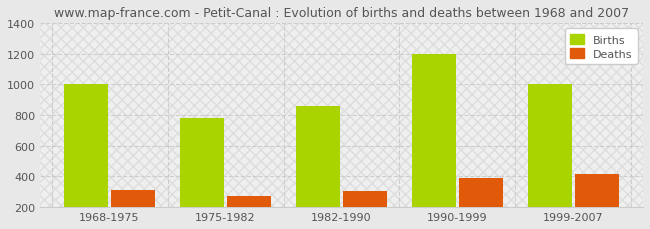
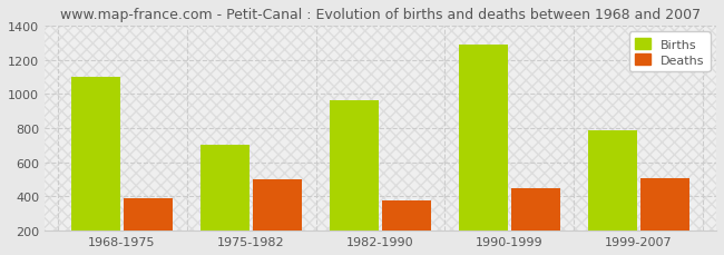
Births/1968-1975: 1000 -> 1100
Deaths/1968-1975: 310 -> 390
Births/1975-1982: 780 -> 700
Deaths/1975-1982: 270 -> 500
Births/1982-1990: 860 -> 960
Deaths/1982-1990: 300 -> 380
Births/1990-1999: 1200 -> 1290
Deaths/1990-1999: 390 -> 450
Births/1999-2007: 1000 -> 790
Deaths/1999-2007: 420 -> 510
